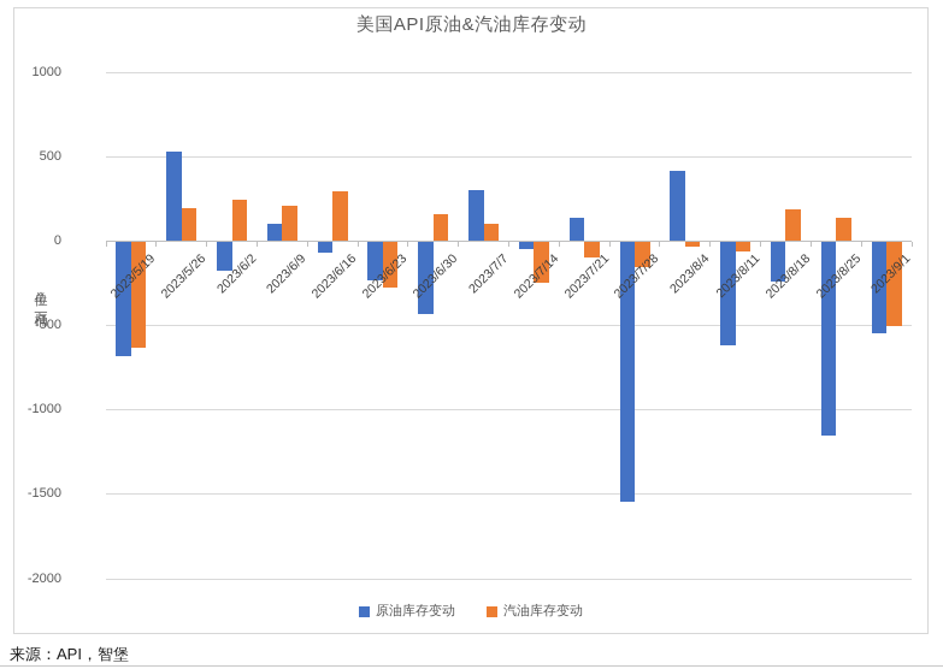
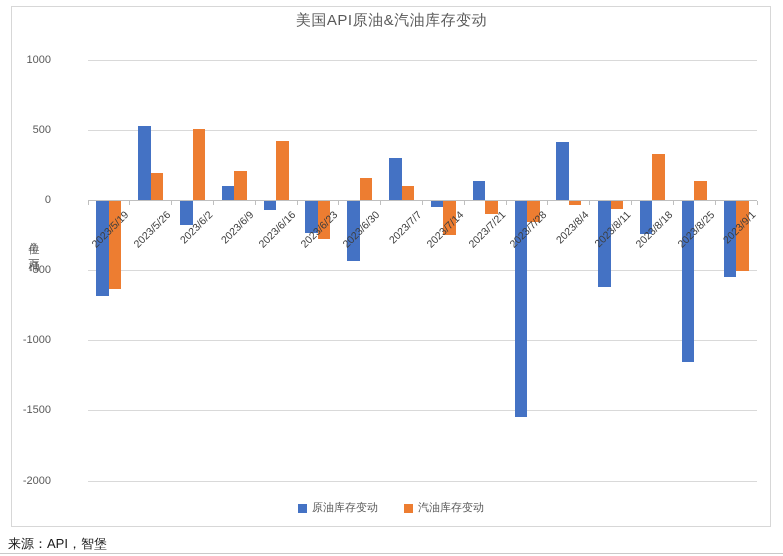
汽油库存变动/2023/6/2: 240 -> 510
汽油库存变动/2023/6/16: 300 -> 420
汽油库存变动/2023/8/18: 190 -> 330
